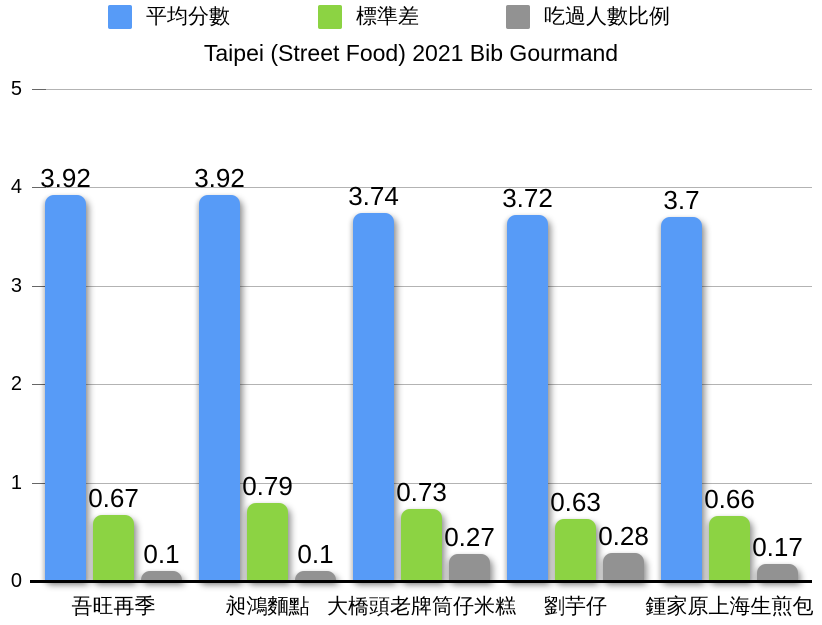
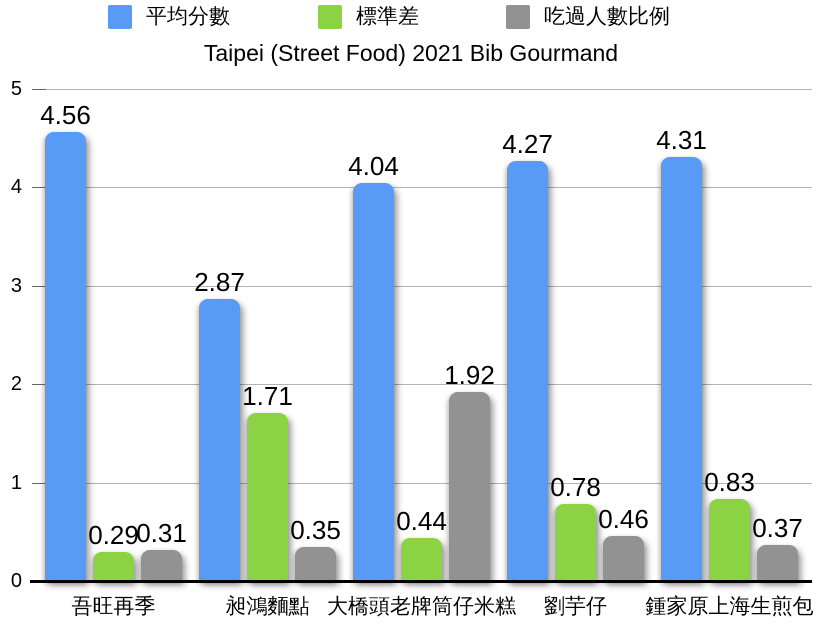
平均分數/吾旺再季: 3.92 -> 4.56
標準差/吾旺再季: 0.67 -> 0.29
吃過人數比例/吾旺再季: 0.1 -> 0.31
平均分數/昶鴻麵點: 3.92 -> 2.87
標準差/昶鴻麵點: 0.79 -> 1.71
吃過人數比例/昶鴻麵點: 0.1 -> 0.35
平均分數/大橋頭老牌筒仔米糕: 3.74 -> 4.04
標準差/大橋頭老牌筒仔米糕: 0.73 -> 0.44
吃過人數比例/大橋頭老牌筒仔米糕: 0.27 -> 1.92
平均分數/劉芋仔: 3.72 -> 4.27
標準差/劉芋仔: 0.63 -> 0.78
吃過人數比例/劉芋仔: 0.28 -> 0.46
平均分數/鍾家原上海生煎包: 3.7 -> 4.31
標準差/鍾家原上海生煎包: 0.66 -> 0.83
吃過人數比例/鍾家原上海生煎包: 0.17 -> 0.37
